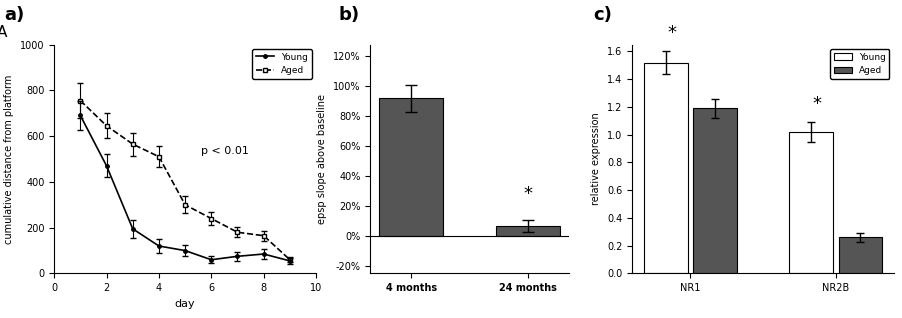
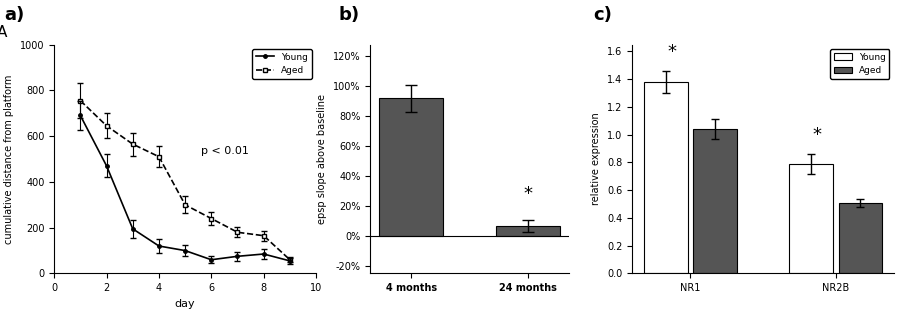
Young/NR1: 1.52 -> 1.38
Aged/NR1: 1.19 -> 1.04
Young/NR2B: 1.02 -> 0.79
Aged/NR2B: 0.26 -> 0.51
